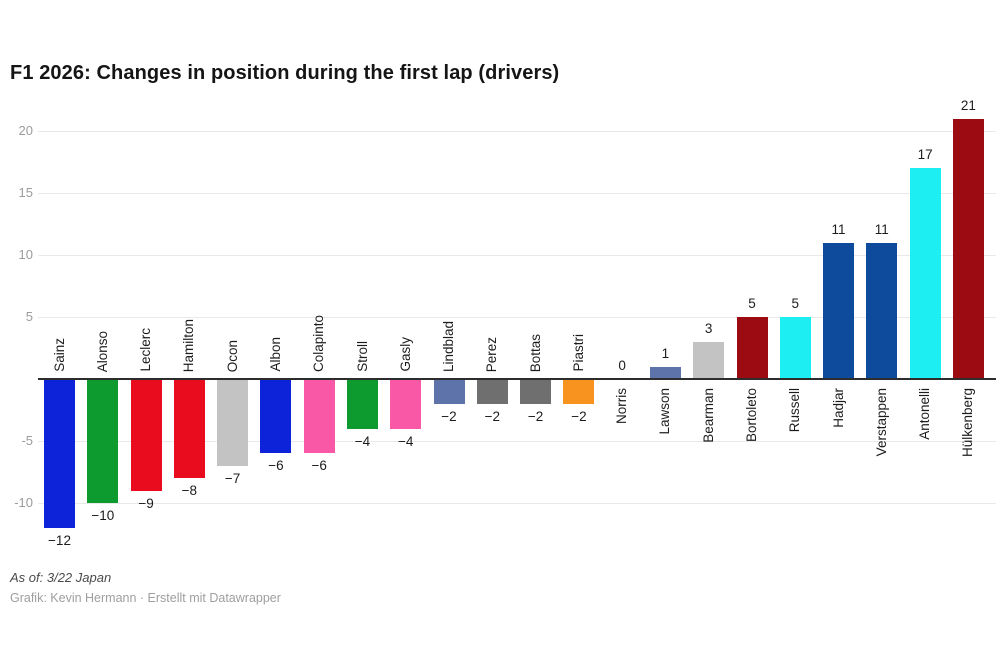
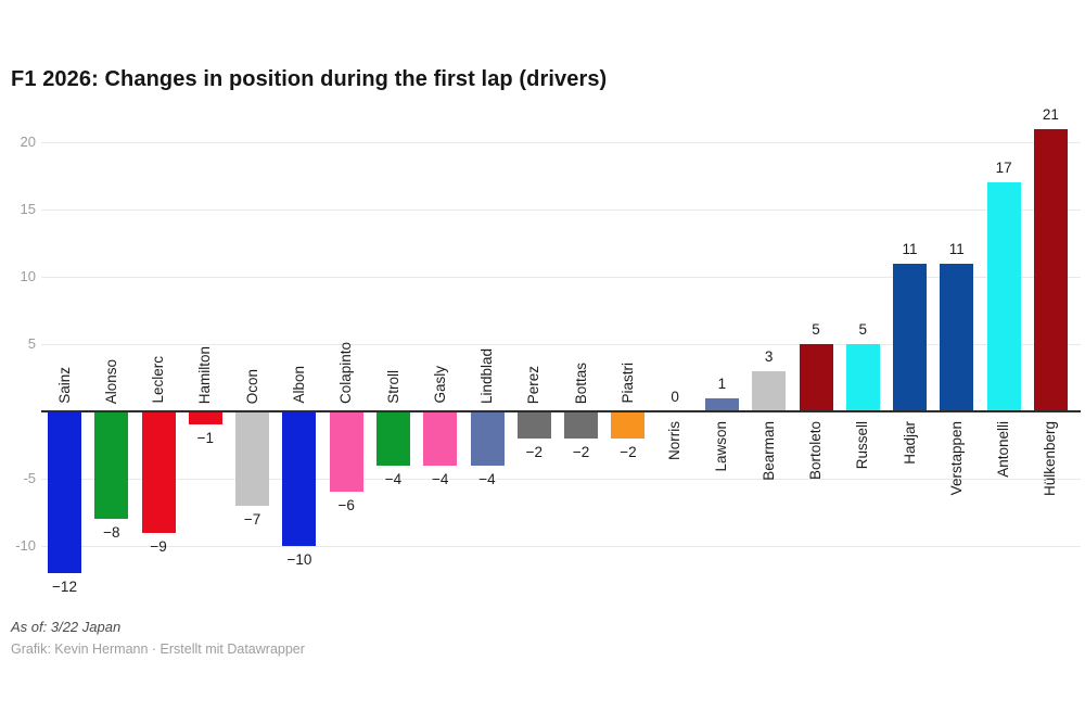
Alonso: −10 -> −8
Hamilton: −8 -> −1
Albon: −6 -> −10
Lindblad: −2 -> −4
